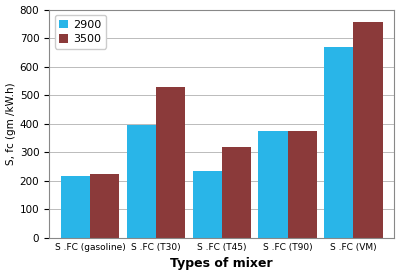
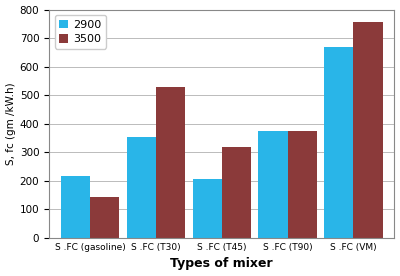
3500/S .FC (gasoline): 225 -> 145
2900/S .FC (T30): 395 -> 355
2900/S .FC (T45): 235 -> 205
